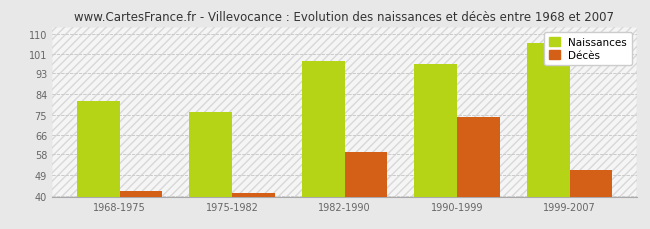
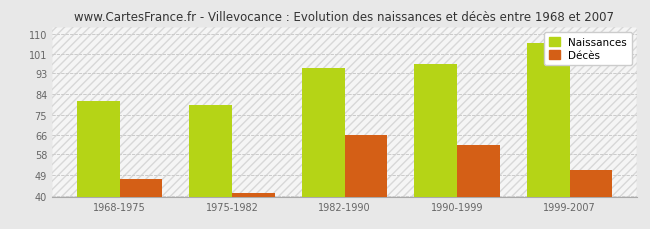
Décès/1968-1975: 42 -> 47
Naissances/1975-1982: 76 -> 79
Naissances/1982-1990: 98 -> 95
Décès/1982-1990: 59 -> 66
Décès/1990-1999: 74 -> 62
